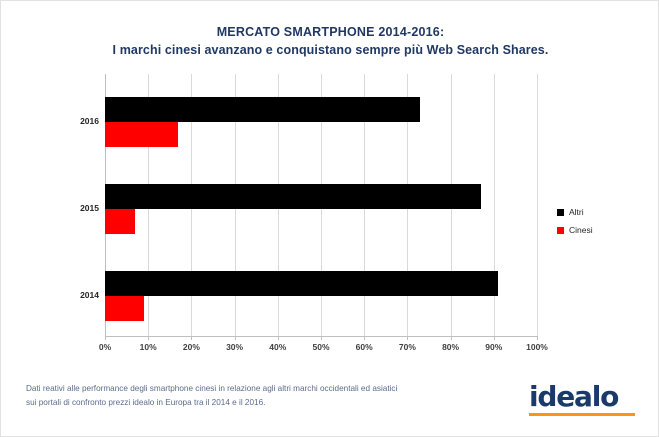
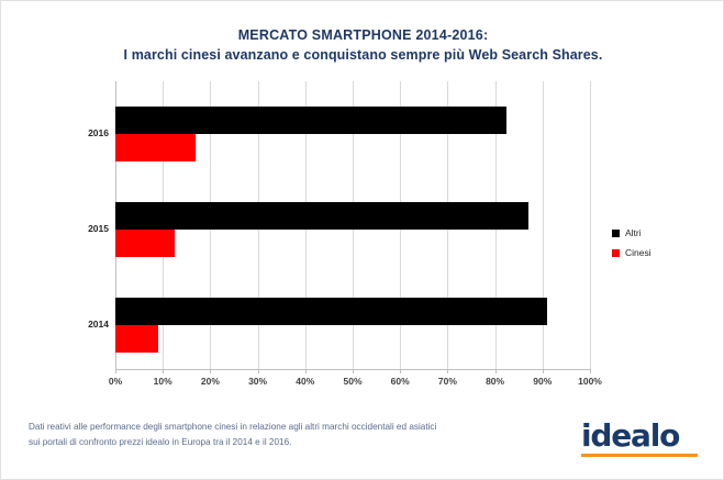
Altri/2016: 73% -> 82%
Cinesi/2015: 7% -> 12%
